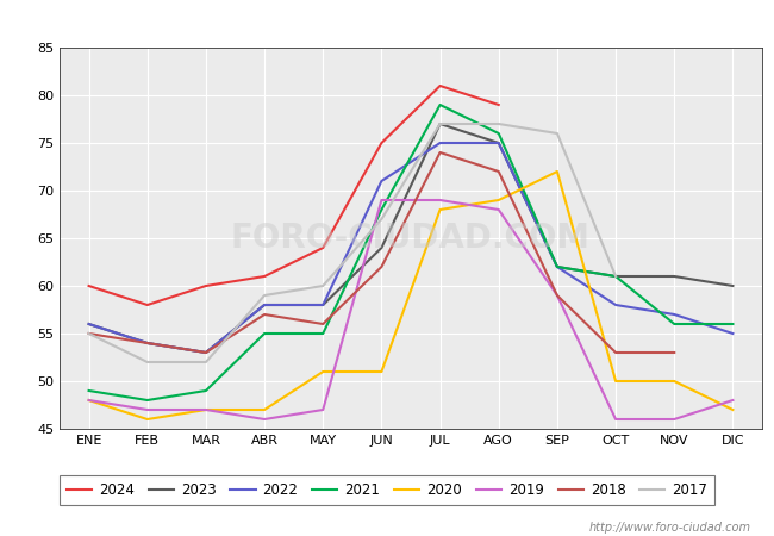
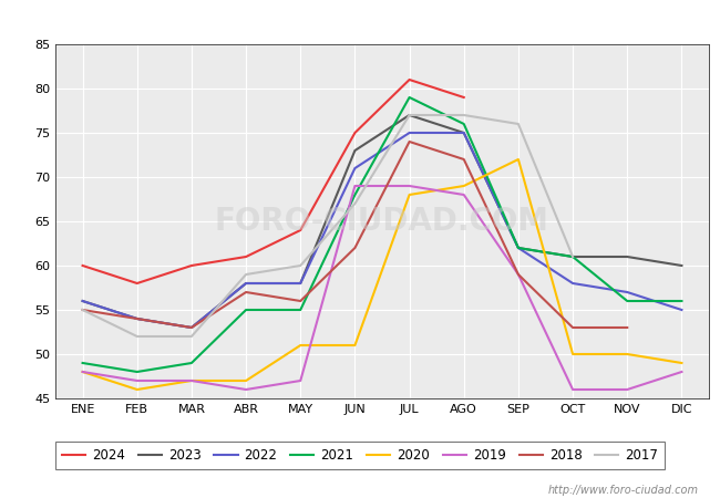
2023/JUN: 64 -> 73
2020/DIC: 47 -> 49
